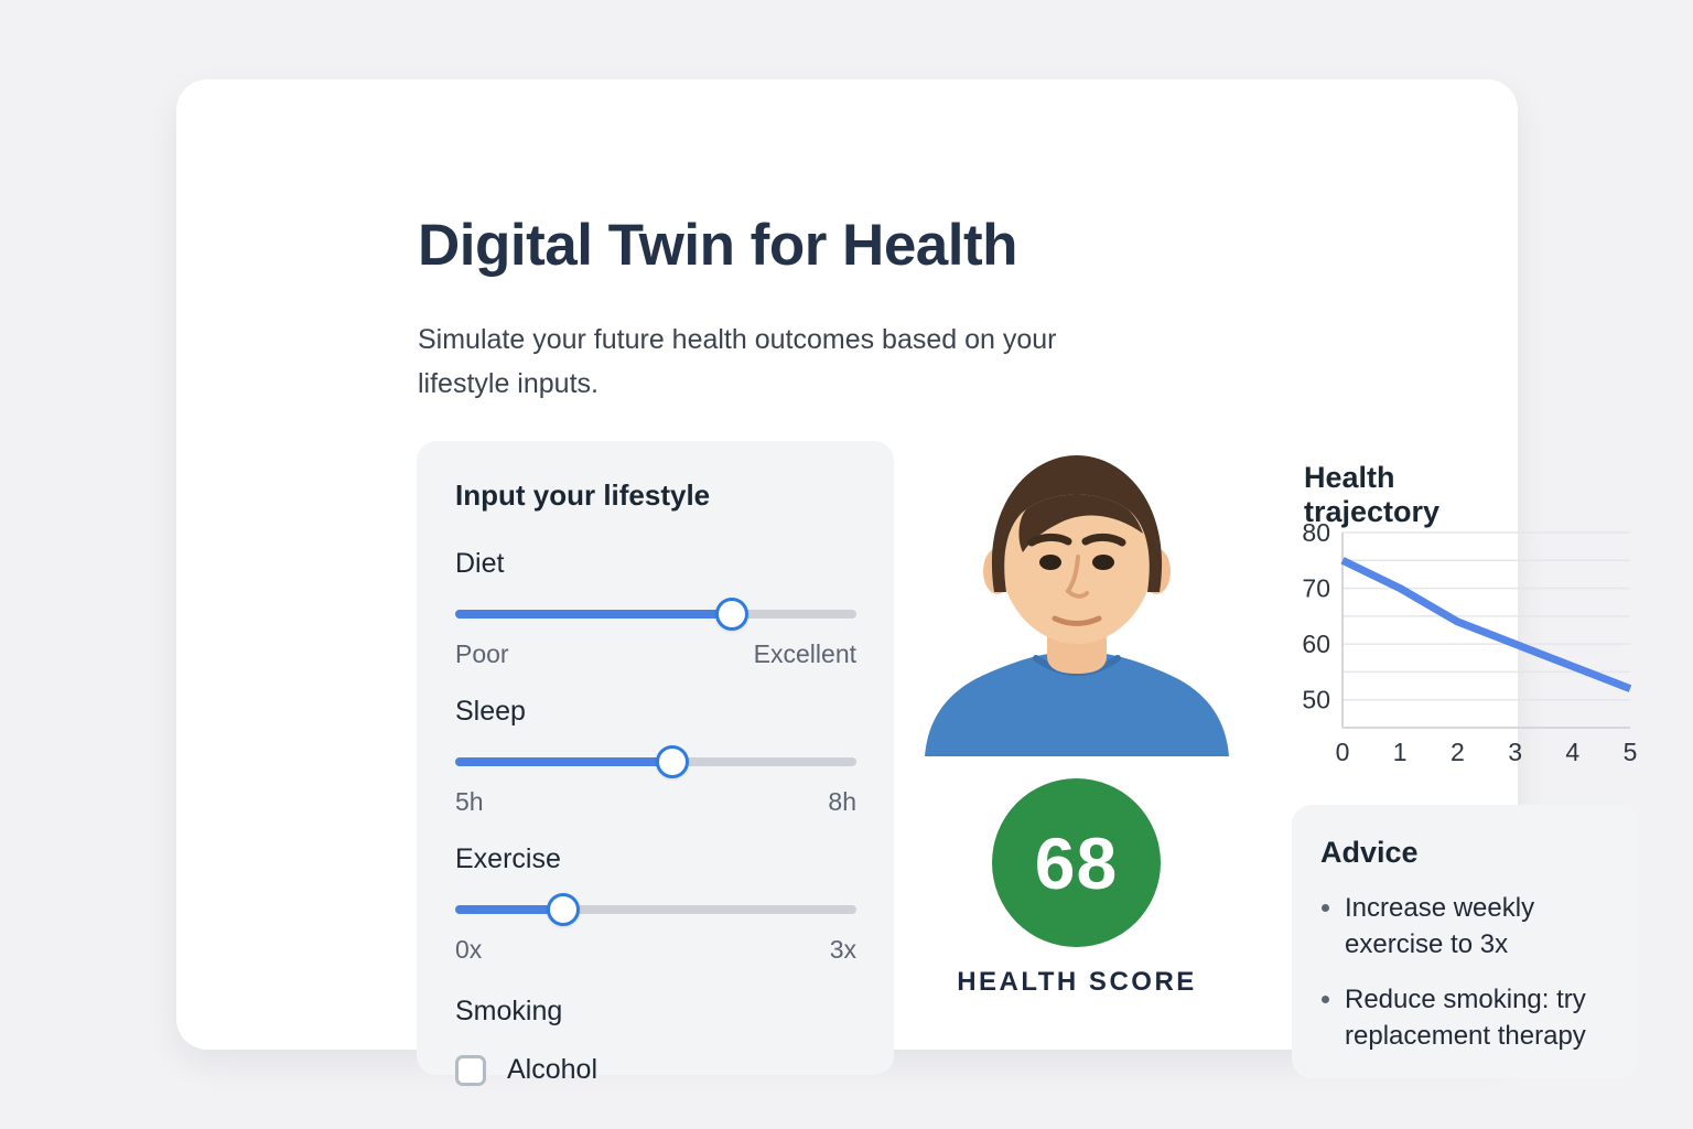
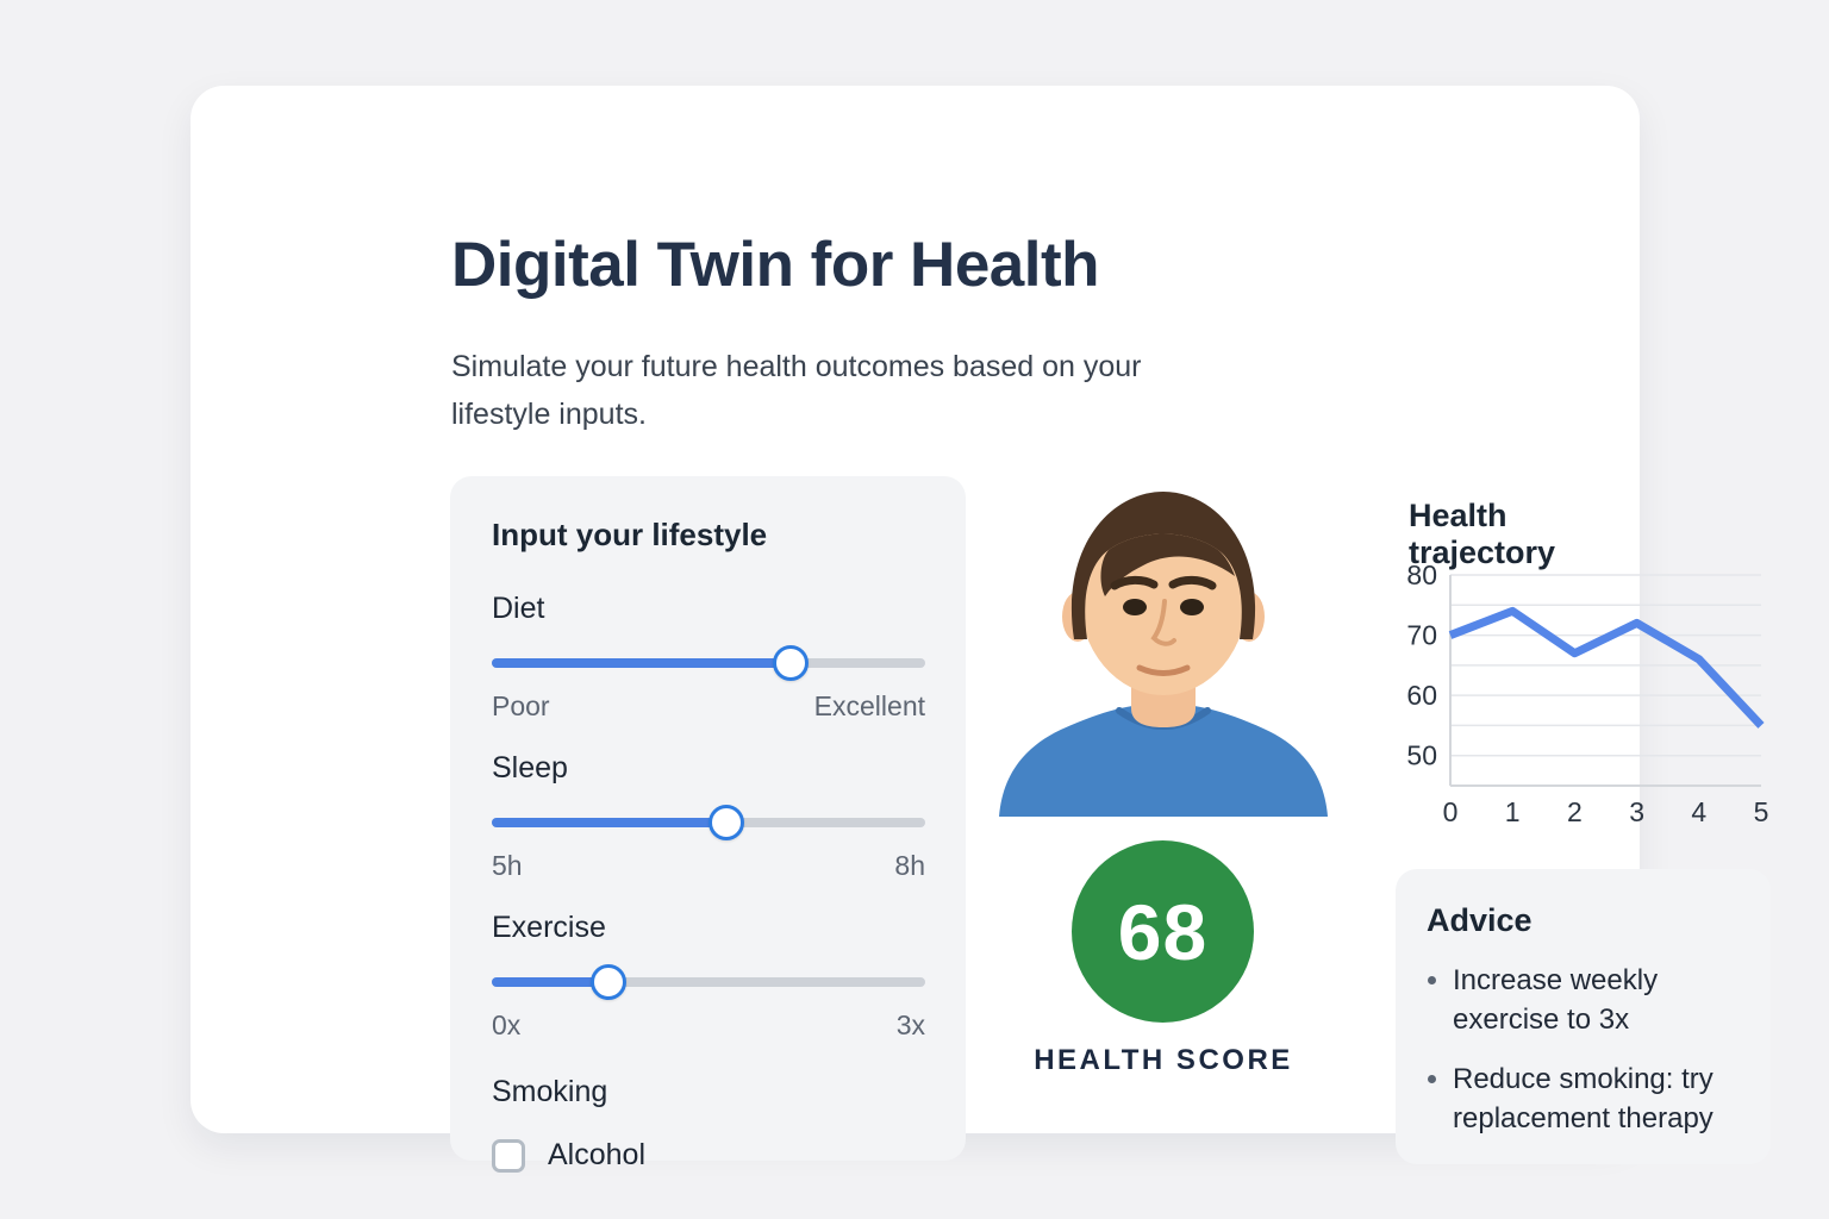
0: 75 -> 70
1: 70 -> 74
2: 64 -> 67
3: 60 -> 72
4: 56 -> 66
5: 52 -> 55
